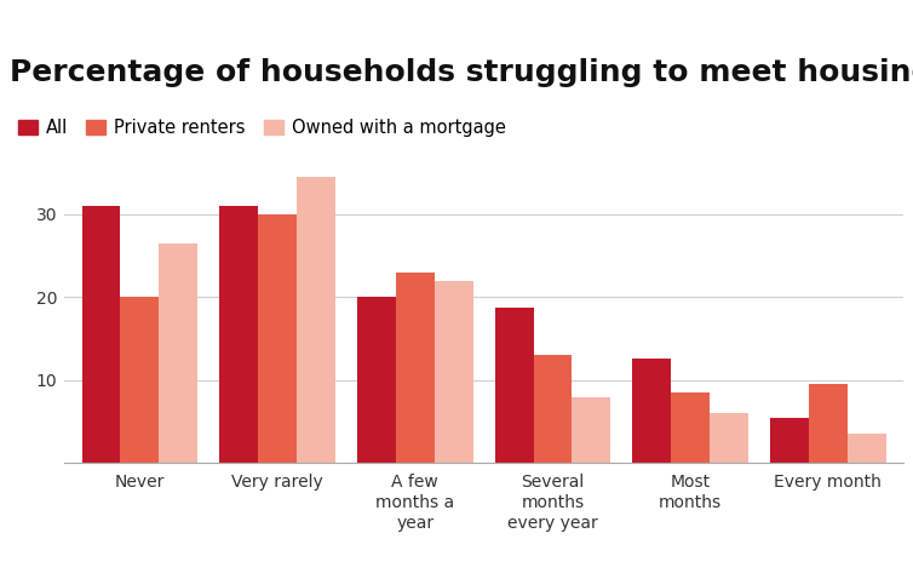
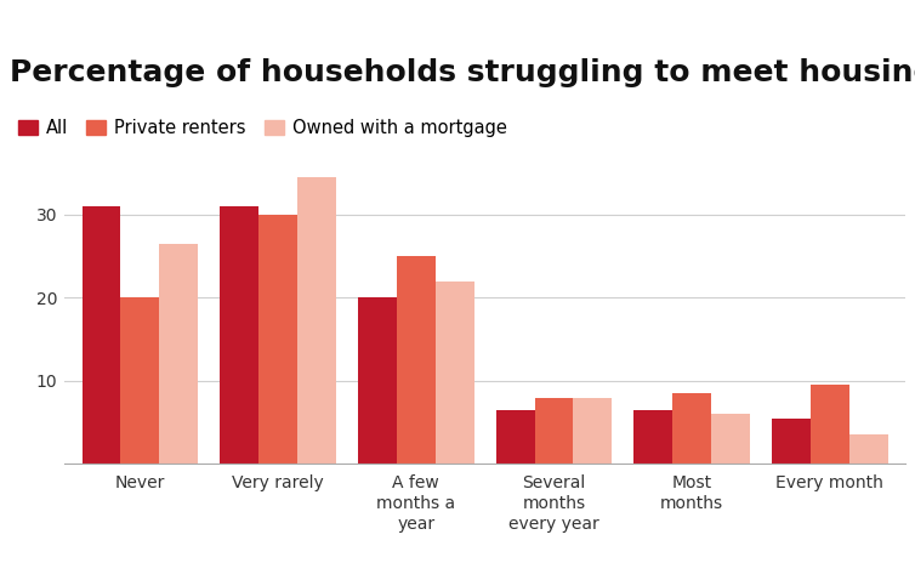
Private renters/A few months a year: 23.0 -> 25.0
All/Several months every year: 18.8 -> 6.5
Private renters/Several months every year: 13.0 -> 8.0
All/Most months: 12.6 -> 6.5
